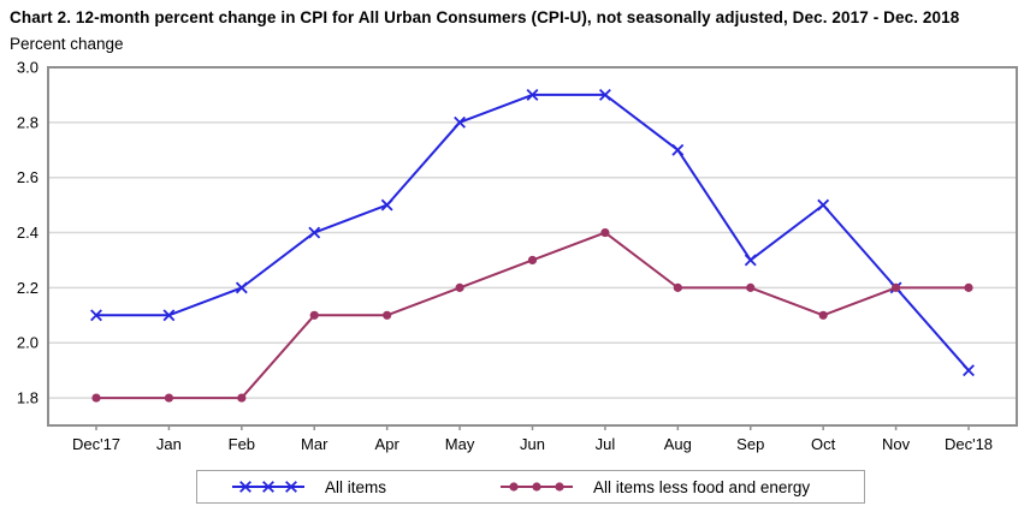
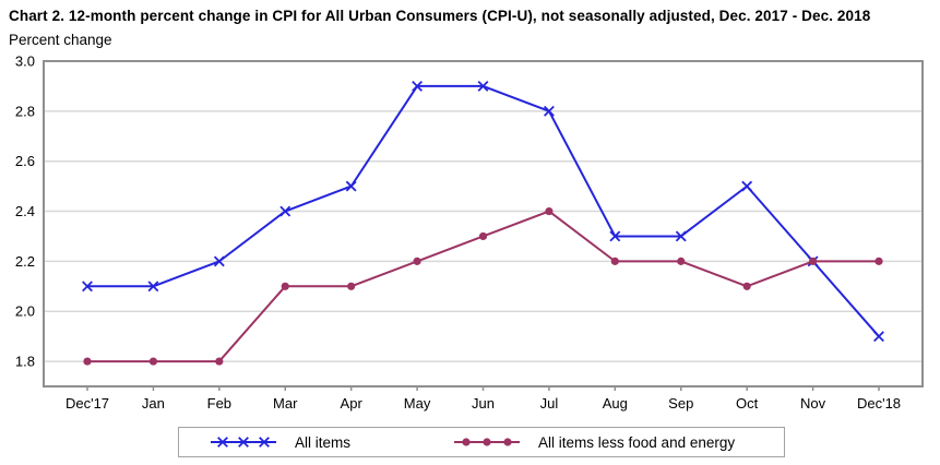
All items/May: 2.8 -> 2.9
All items/Jul: 2.9 -> 2.8
All items/Aug: 2.7 -> 2.3
